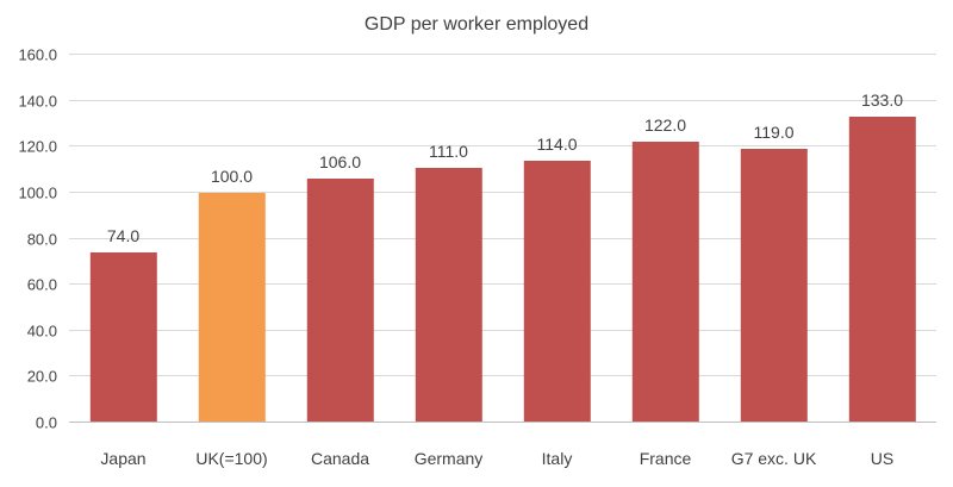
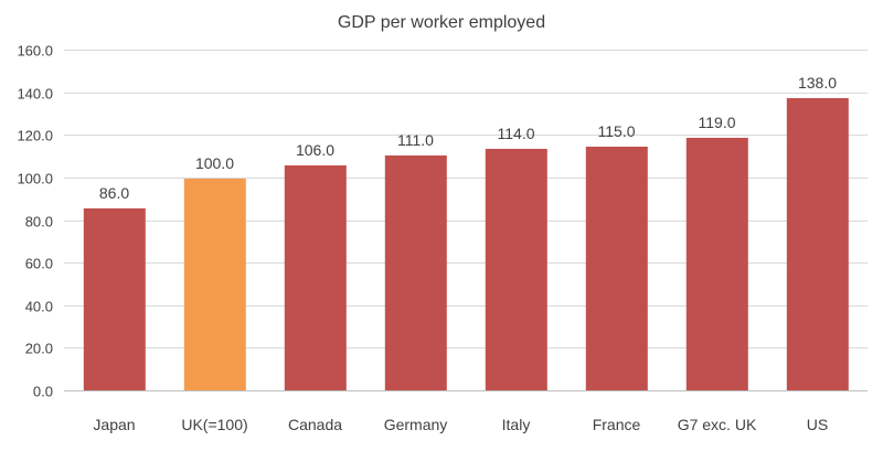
Japan: 74.0 -> 86.0
France: 122.0 -> 115.0
US: 133.0 -> 138.0
